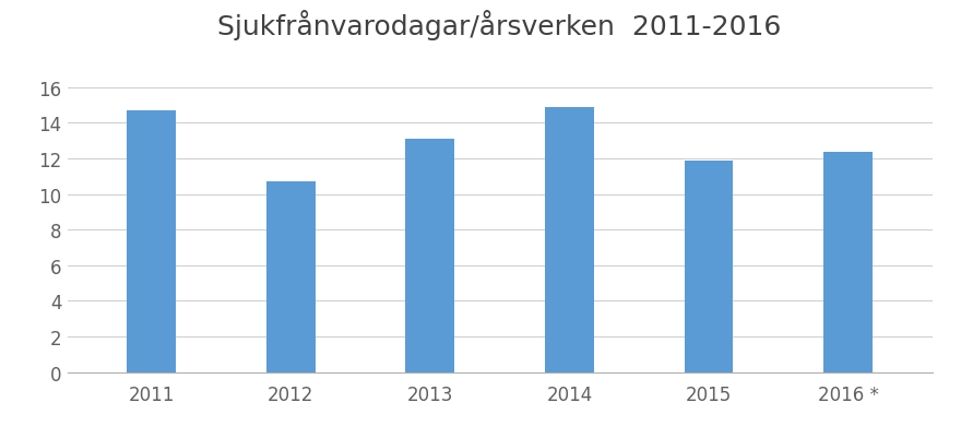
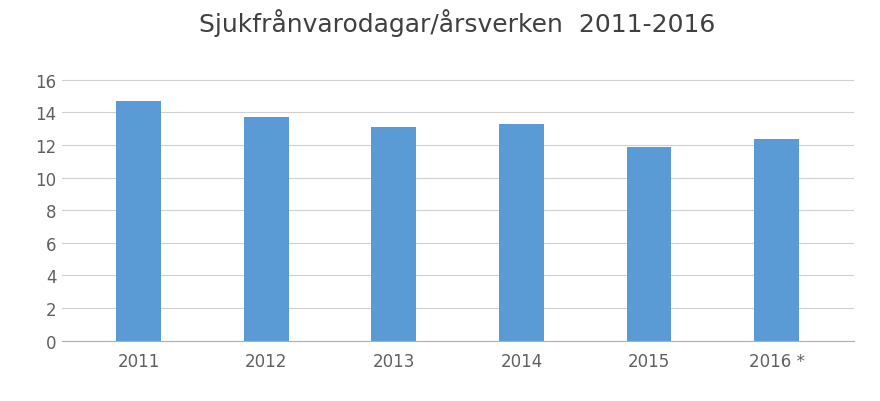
2012: 10.7 -> 13.7
2014: 14.9 -> 13.3
